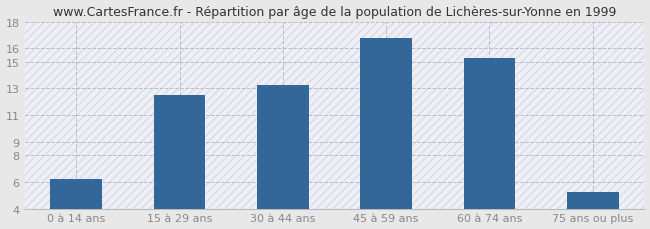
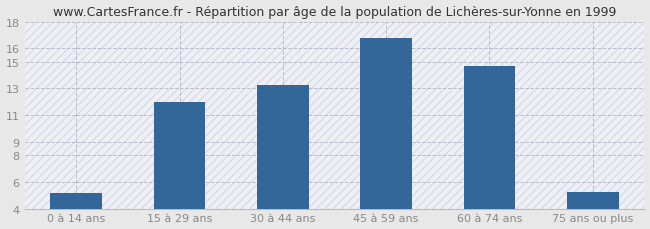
0 à 14 ans: 6.2 -> 5.2
15 à 29 ans: 12.5 -> 12.0
60 à 74 ans: 15.2 -> 14.7
